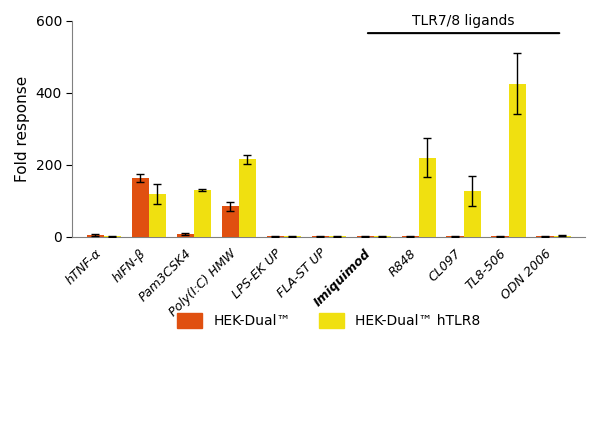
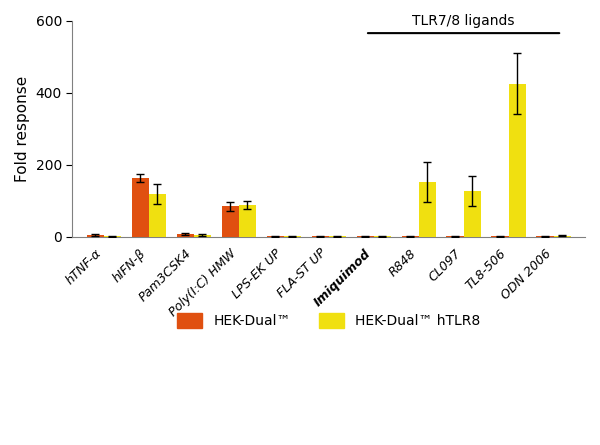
HEK-Dual™ hTLR8/Pam3CSK4: 130 -> 5
HEK-Dual™ hTLR8/Poly(I:C) HMW: 215 -> 88
HEK-Dual™ hTLR8/R848: 220 -> 153
